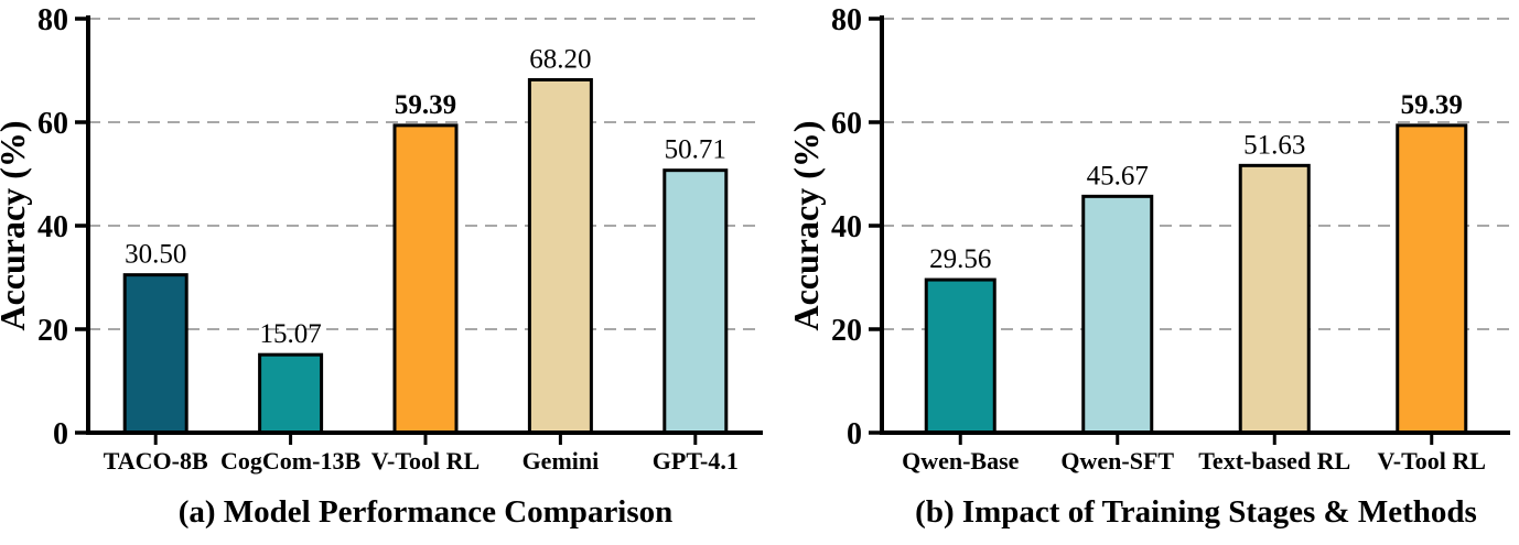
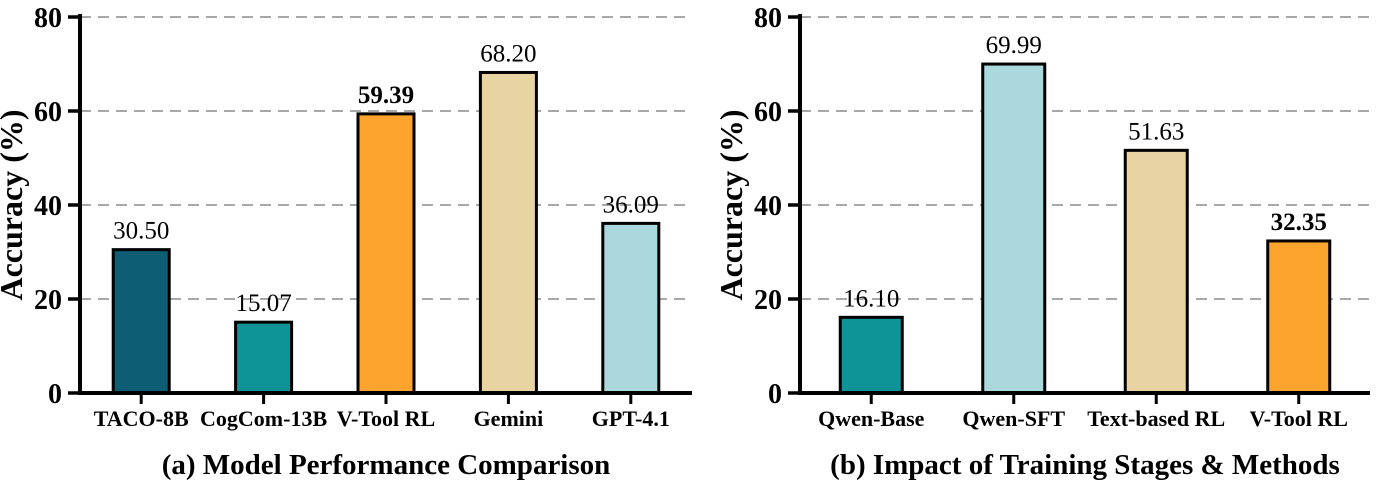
(a) Model Performance Comparison/GPT-4.1: 50.71 -> 36.09
(b) Impact of Training Stages & Methods/Qwen-Base: 29.56 -> 16.10
(b) Impact of Training Stages & Methods/Qwen-SFT: 45.67 -> 69.99
(b) Impact of Training Stages & Methods/V-Tool RL: 59.39 -> 32.35
